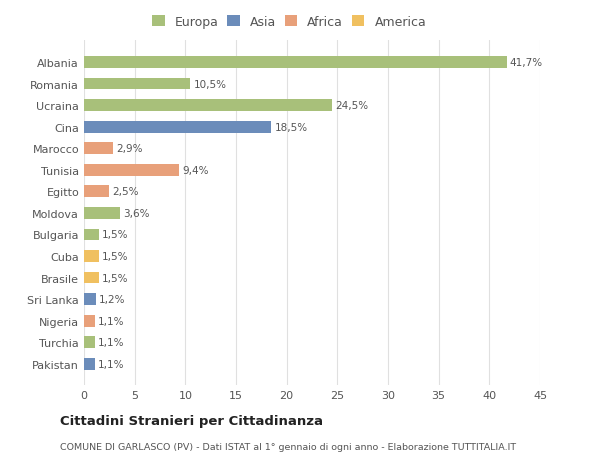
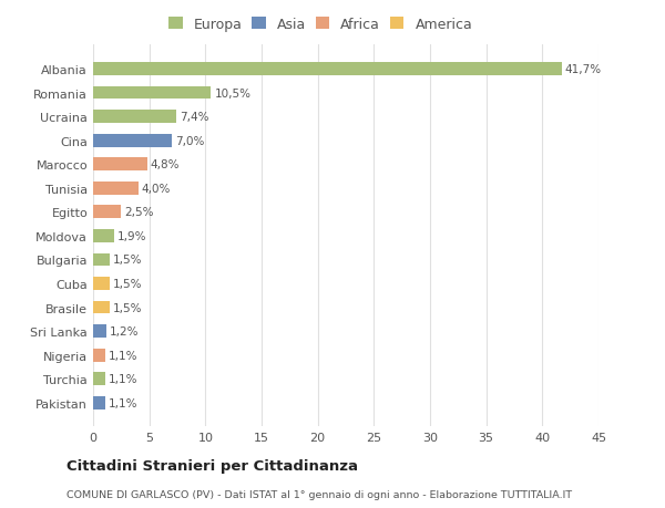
Ucraina: 24,5% -> 7,4%
Cina: 18,5% -> 7,0%
Marocco: 2,9% -> 4,8%
Tunisia: 9,4% -> 4,0%
Moldova: 3,6% -> 1,9%
